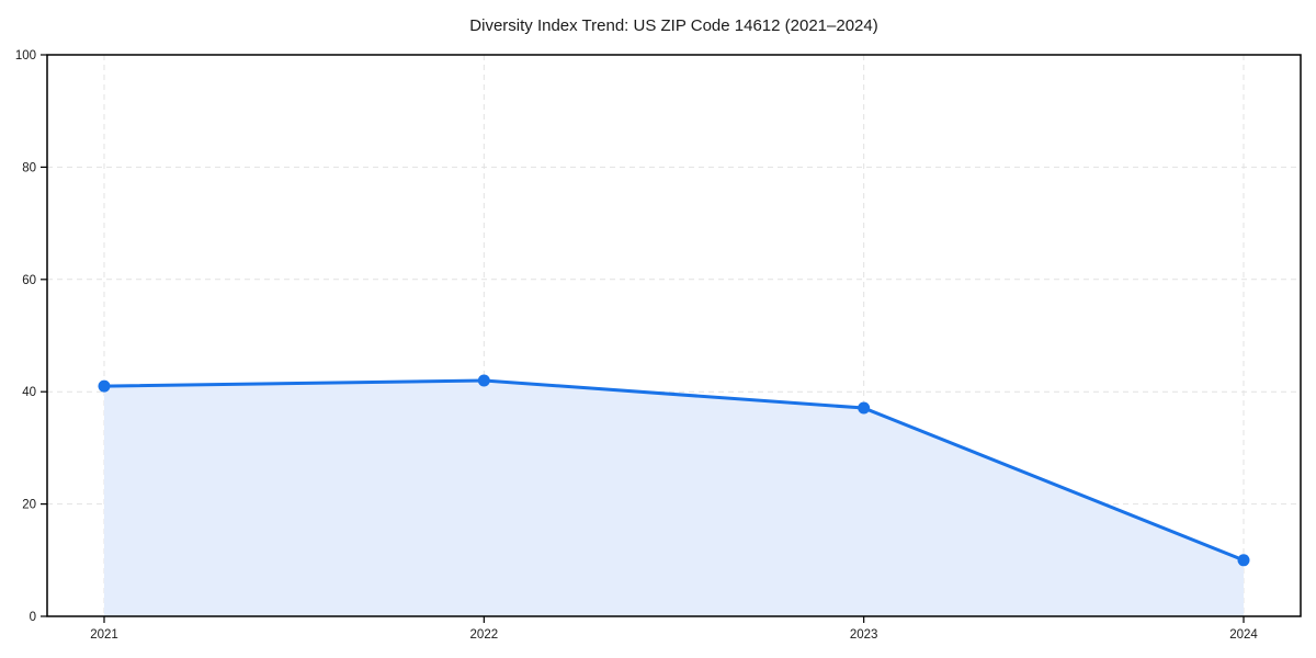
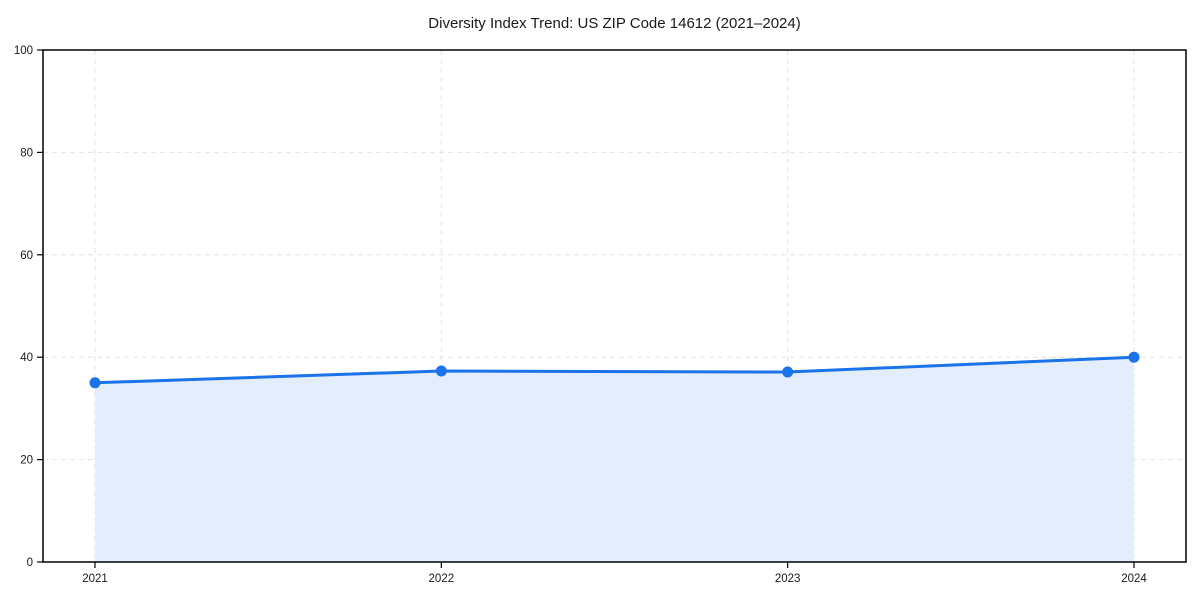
2021: 41 -> 35
2022: 42 -> 37
2024: 10 -> 40
